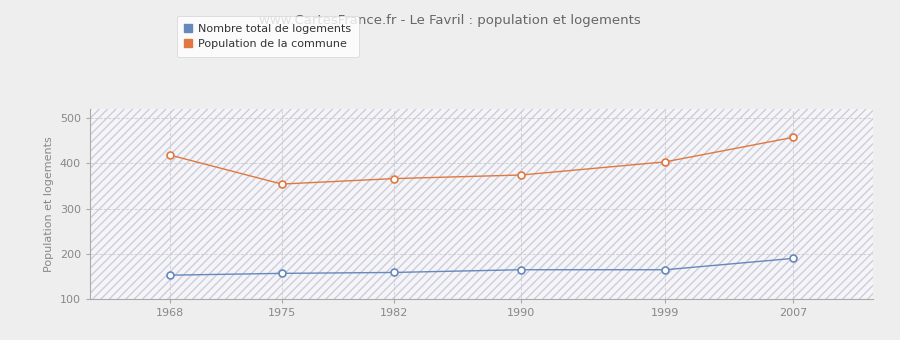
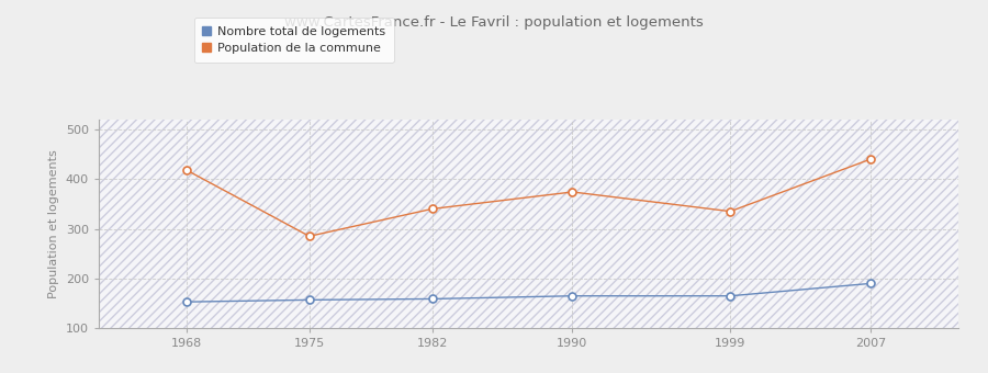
Population de la commune/1975: 354 -> 285
Population de la commune/1982: 366 -> 340
Population de la commune/1999: 403 -> 335
Population de la commune/2007: 457 -> 440
